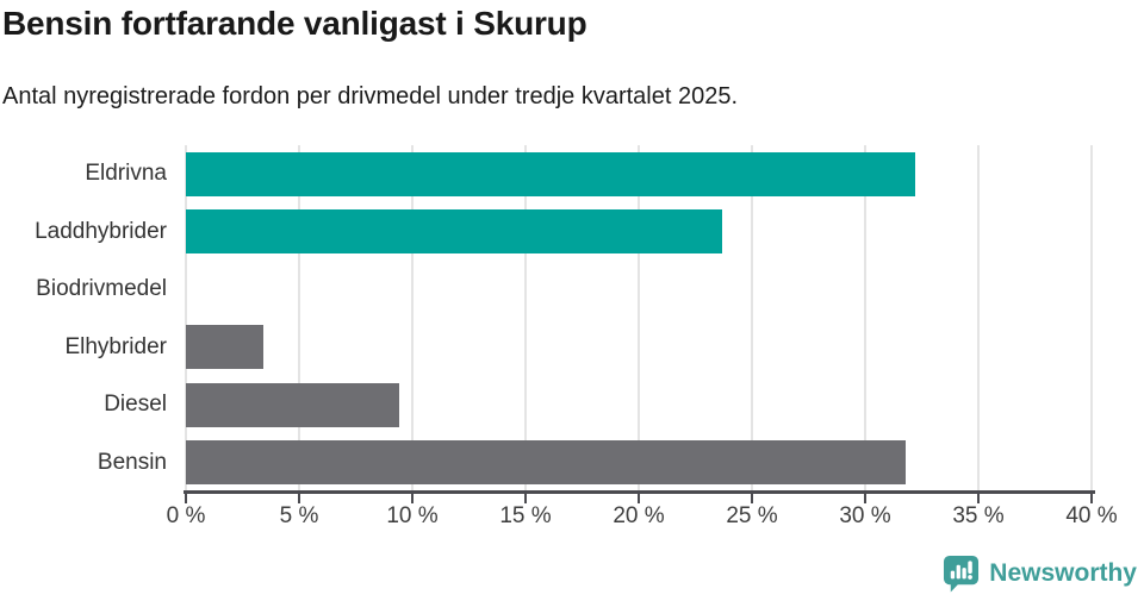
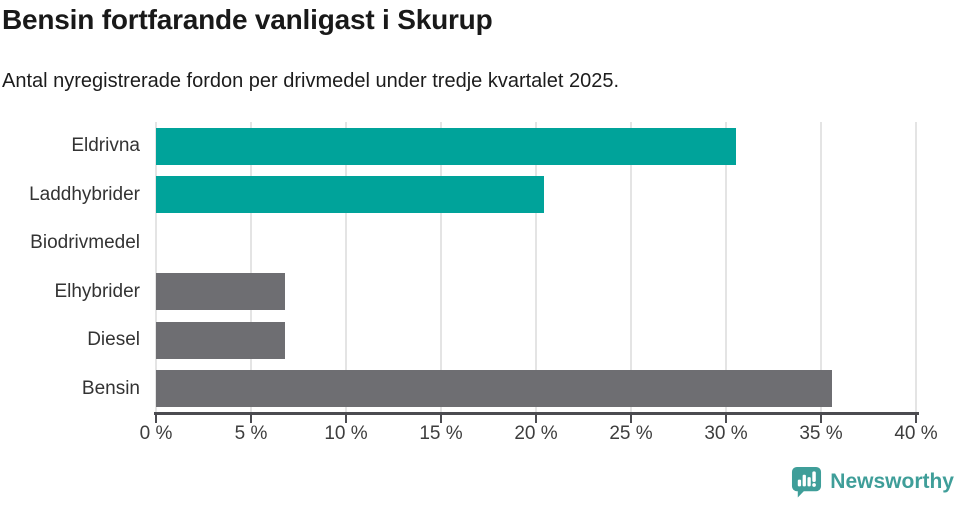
Eldrivna: 32.2% -> 30.5%
Laddhybrider: 23.7% -> 20.4%
Elhybrider: 3.4% -> 6.8%
Diesel: 9.4% -> 6.8%
Bensin: 31.8% -> 35.6%
